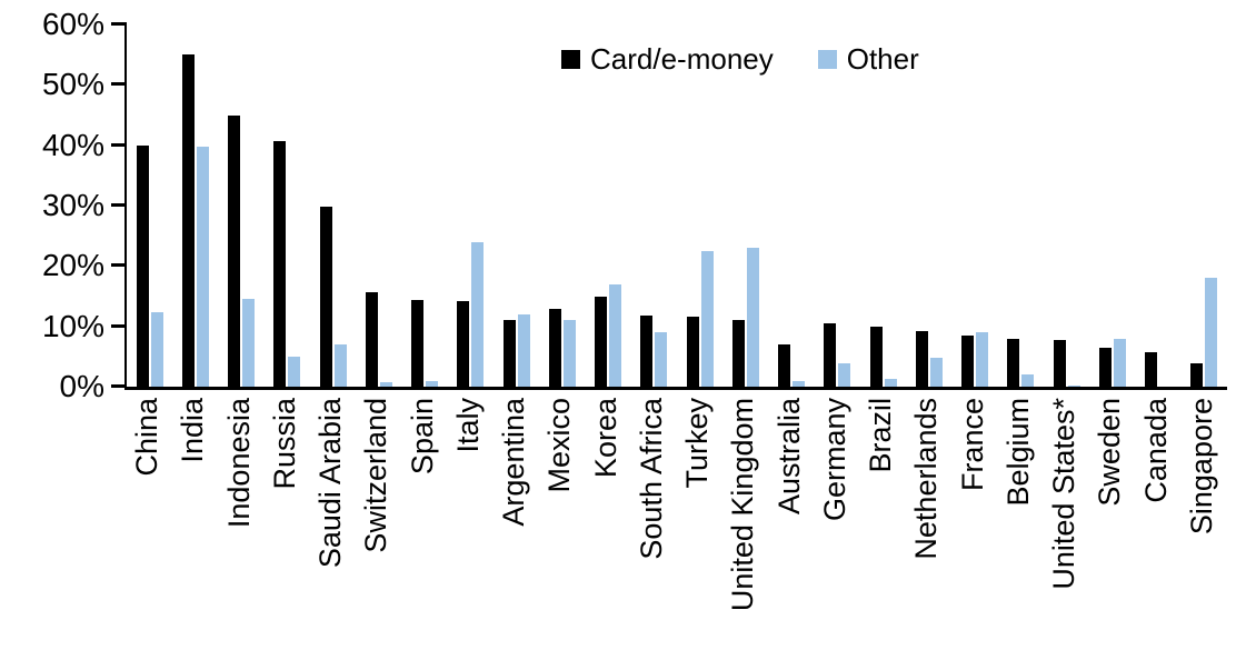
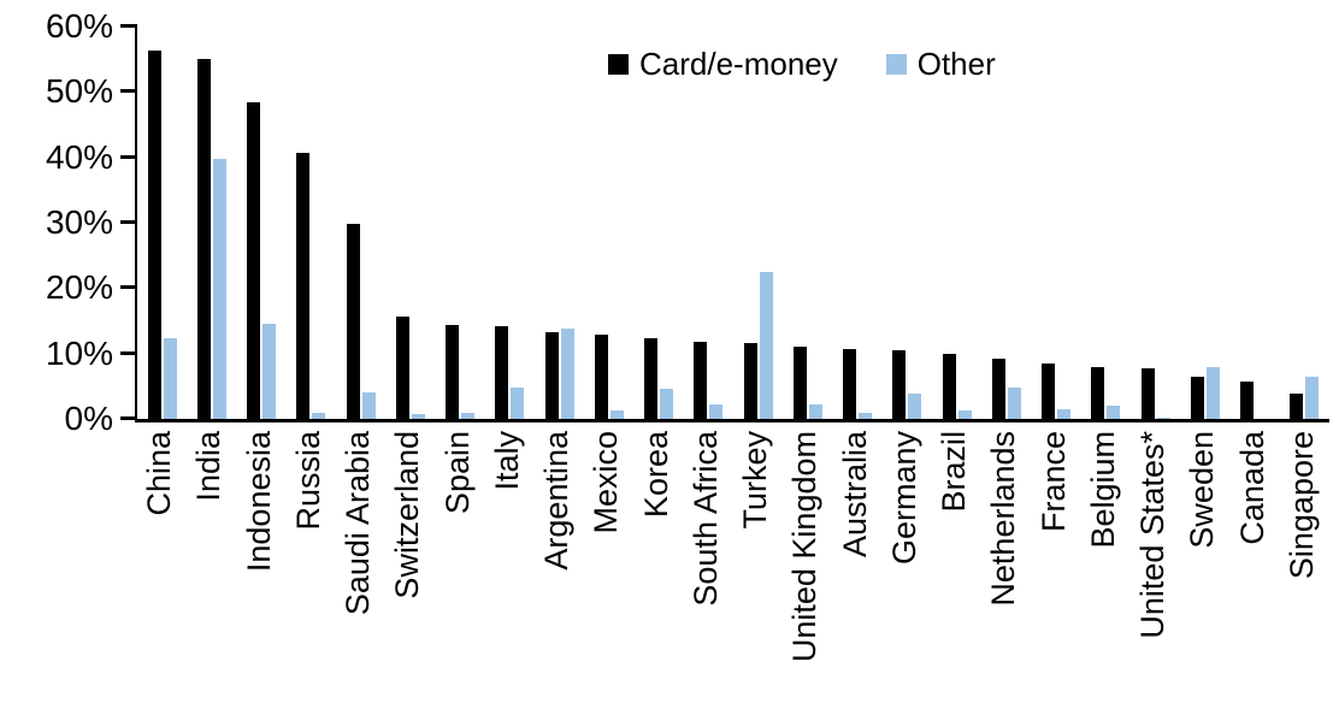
Card/e-money/China: 40% -> 56%
Card/e-money/Indonesia: 45% -> 48%
Other/Russia: 5% -> 1%
Other/Saudi Arabia: 7% -> 4%
Other/Italy: 24% -> 5%
Card/e-money/Argentina: 11% -> 13%
Other/Argentina: 12% -> 14%
Other/Mexico: 11% -> 1%
Card/e-money/Korea: 15% -> 12%
Other/Korea: 17% -> 5%
Other/South Africa: 9% -> 2%
Other/United Kingdom: 23% -> 2%
Card/e-money/Australia: 7% -> 11%
Other/France: 9% -> 2%
Other/Singapore: 18% -> 6%
